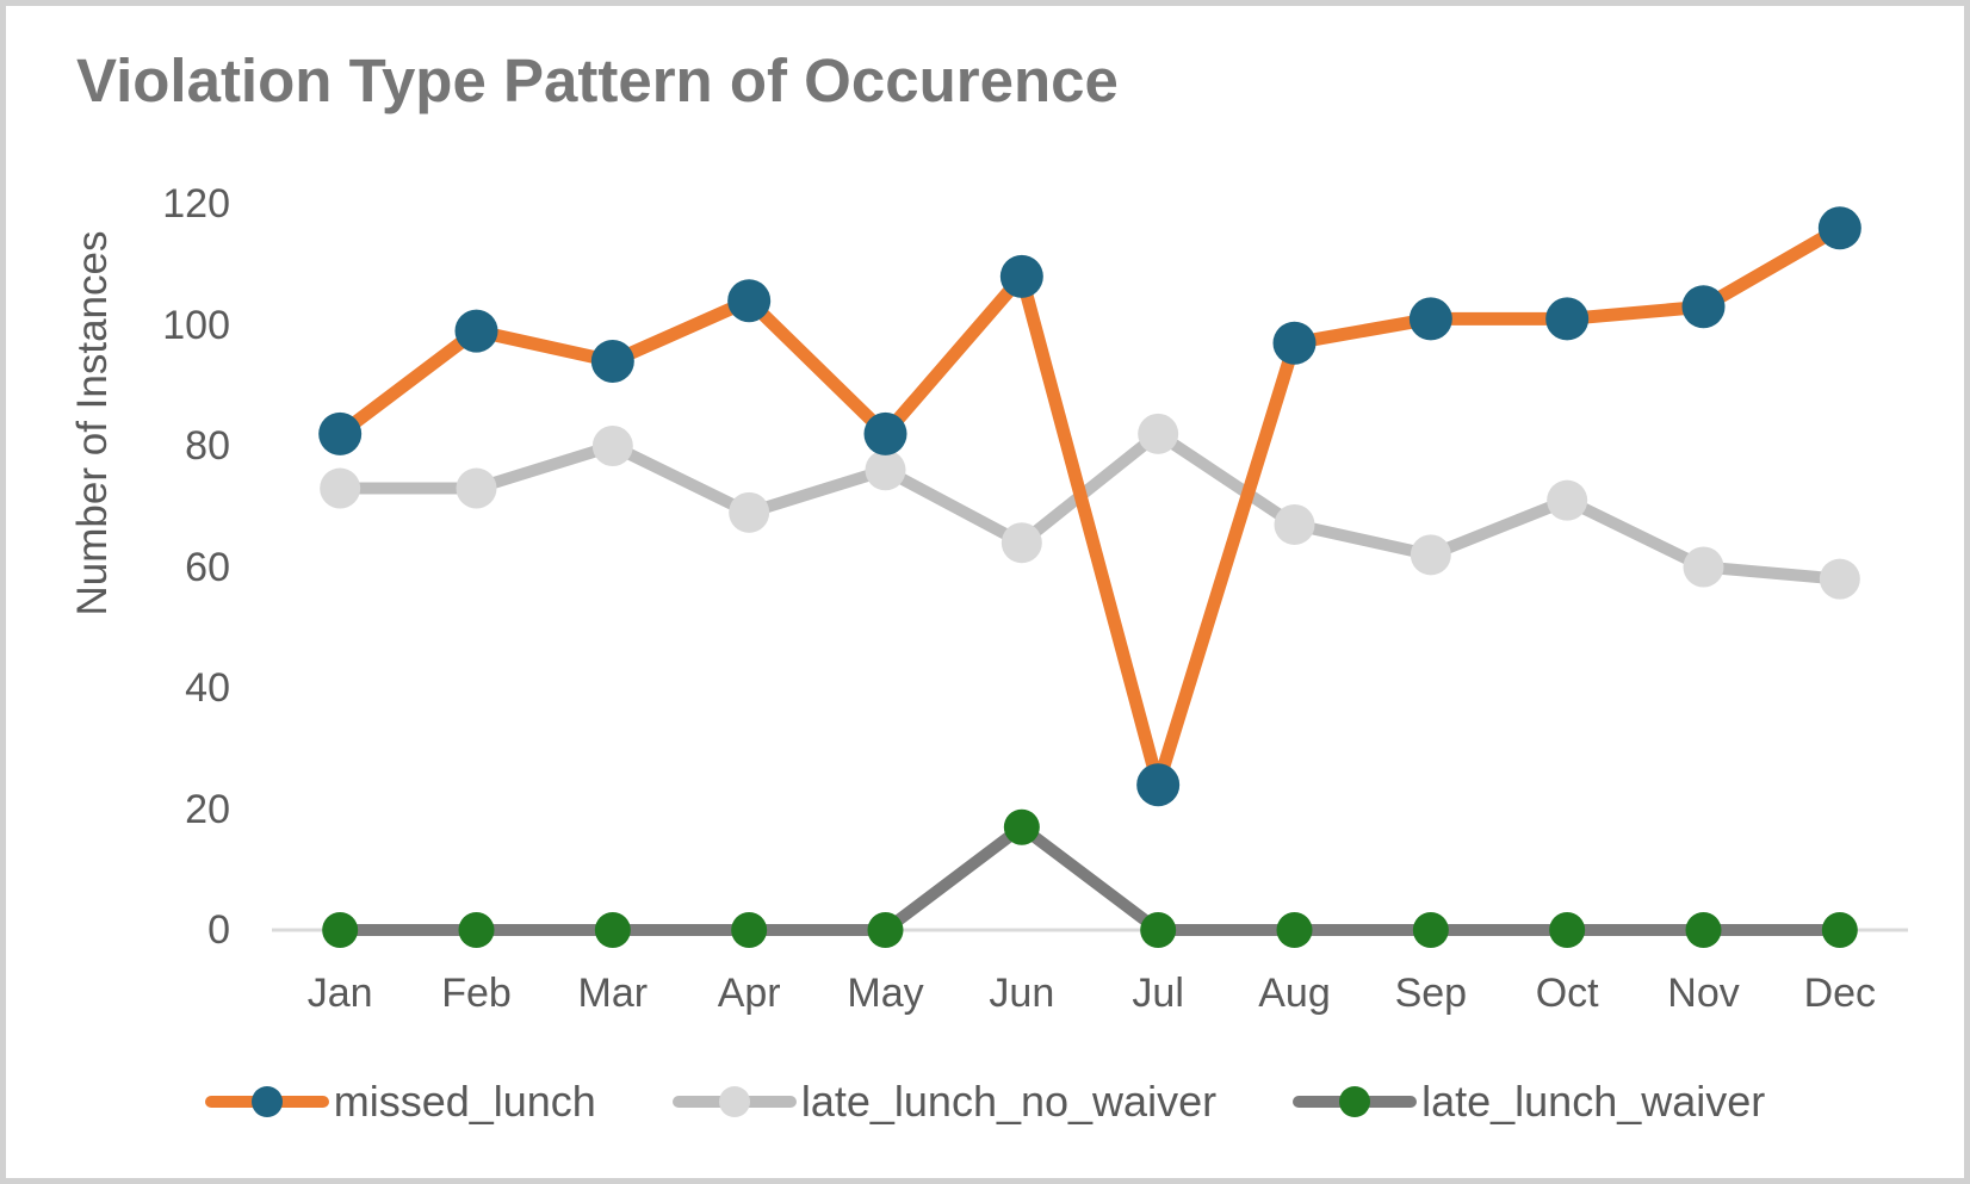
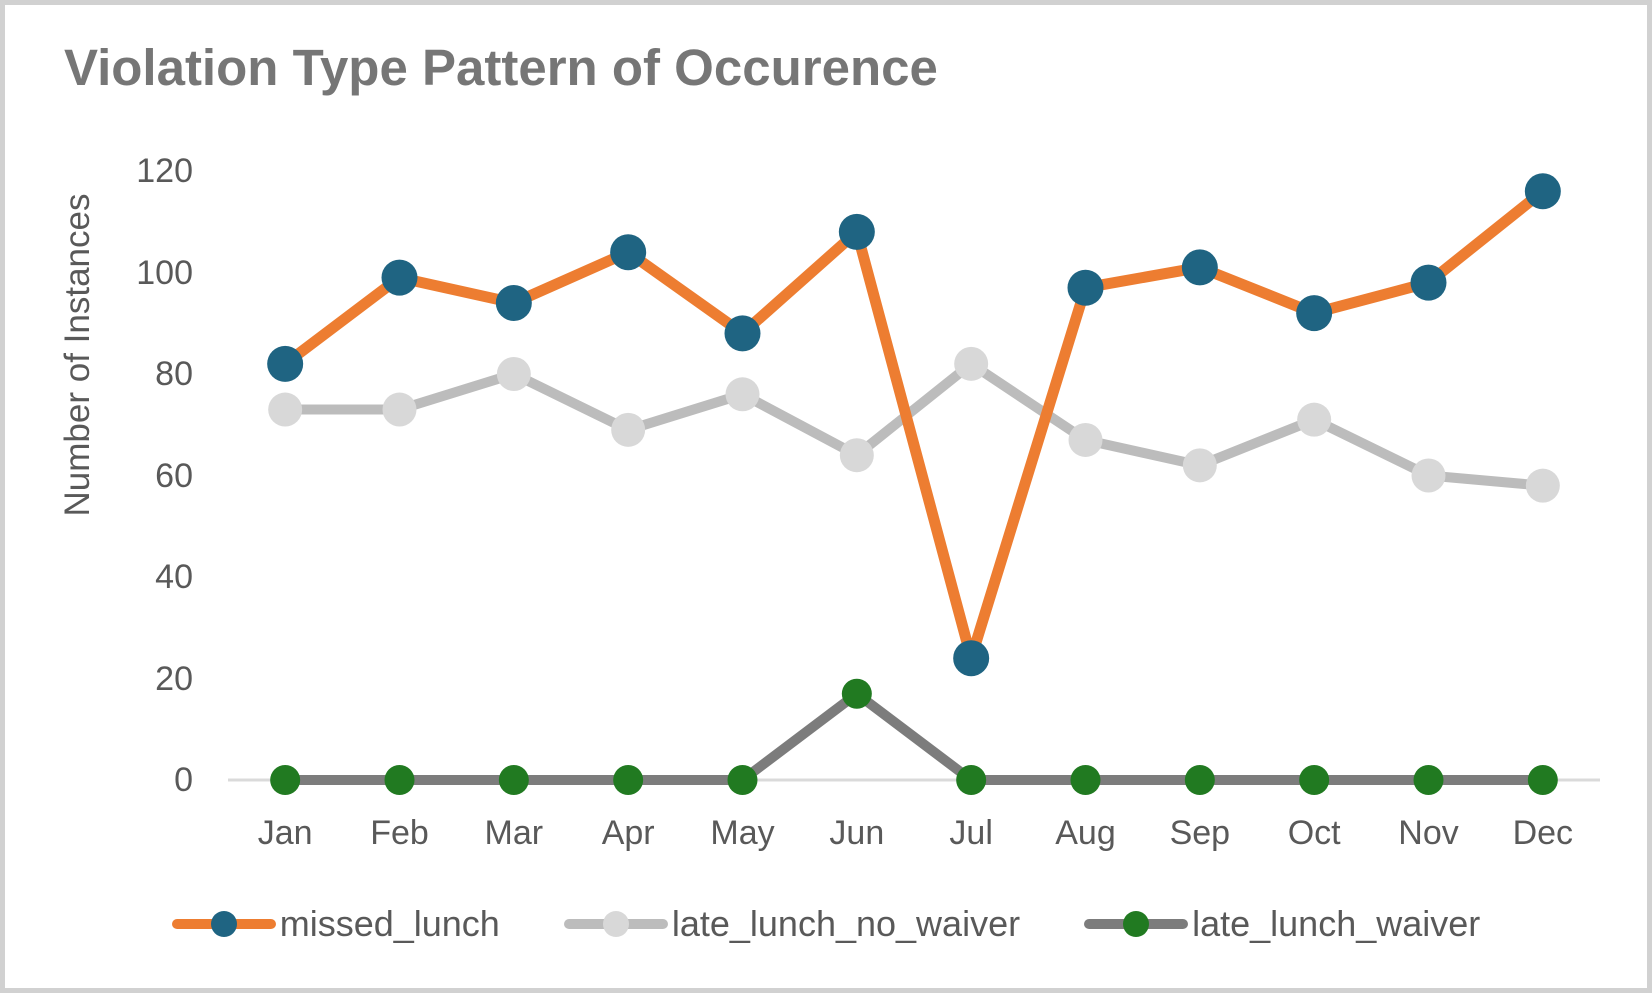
missed_lunch/May: 82 -> 88
missed_lunch/Oct: 101 -> 92
missed_lunch/Nov: 103 -> 98
